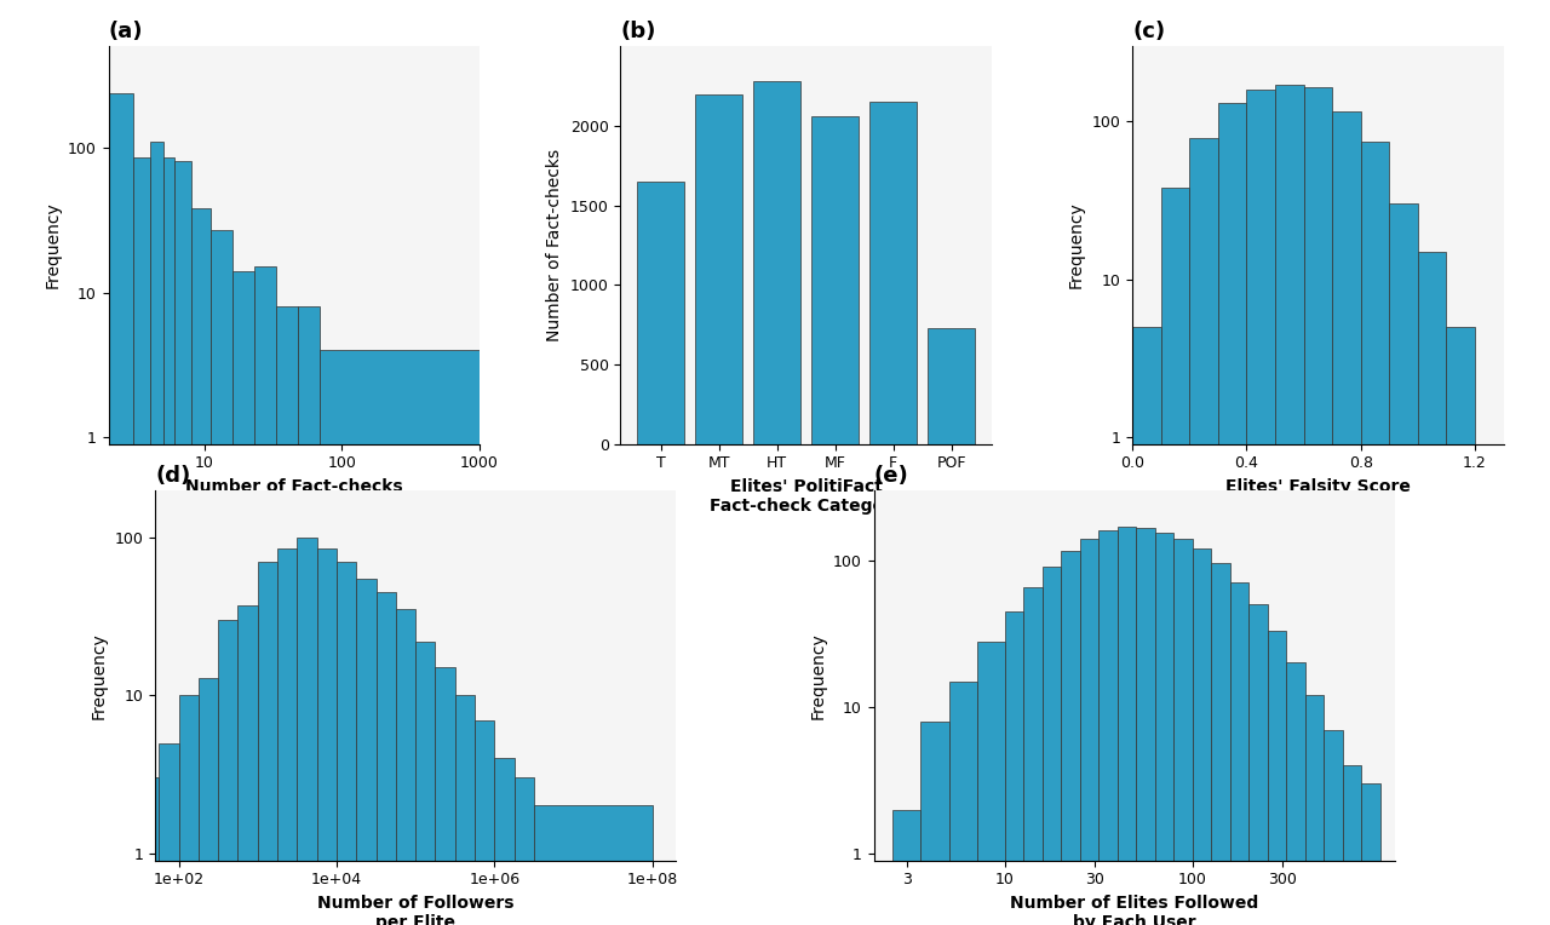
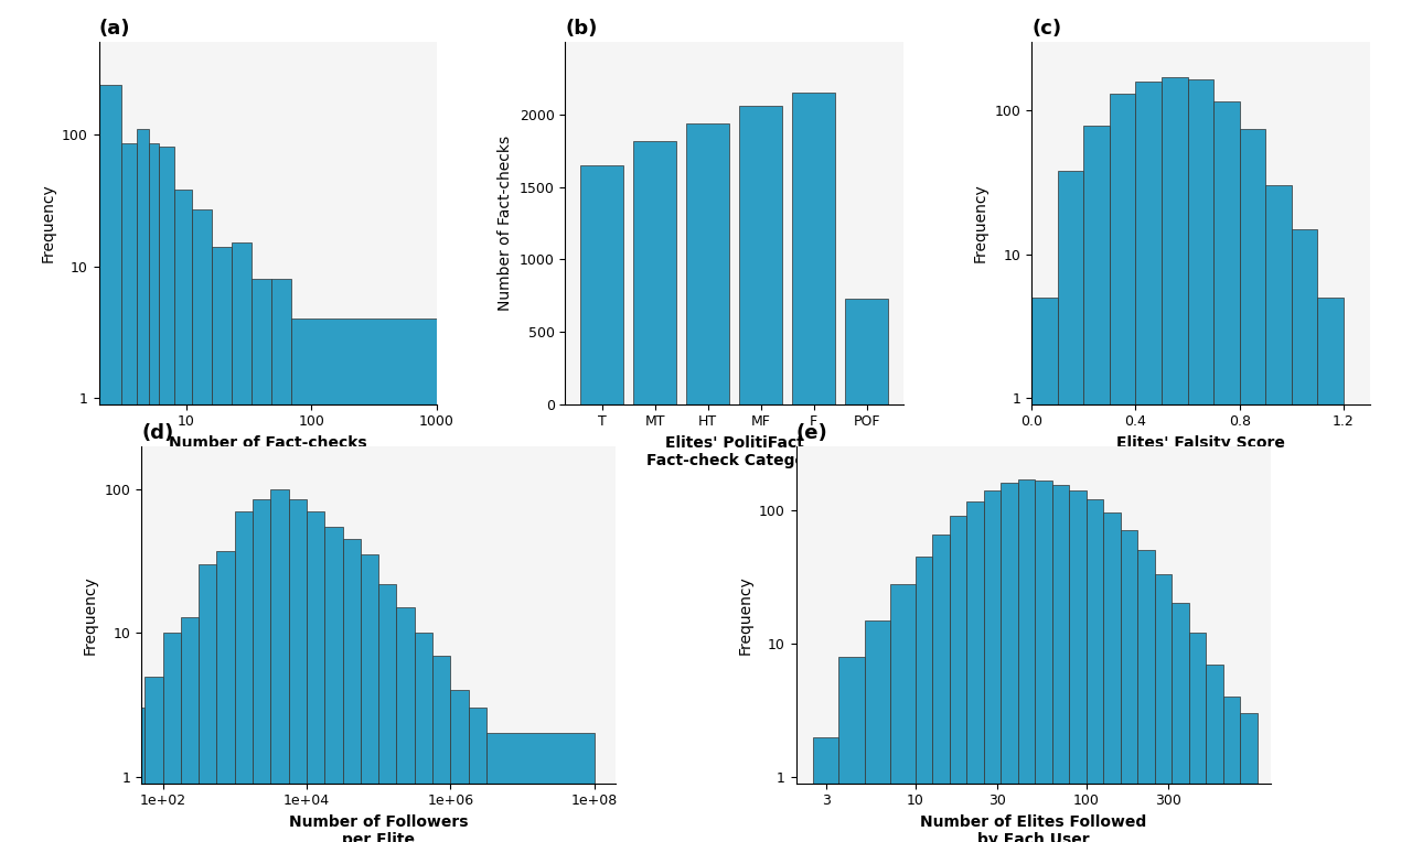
(b)/MT: 2200 -> 1820
(b)/HT: 2280 -> 1940
